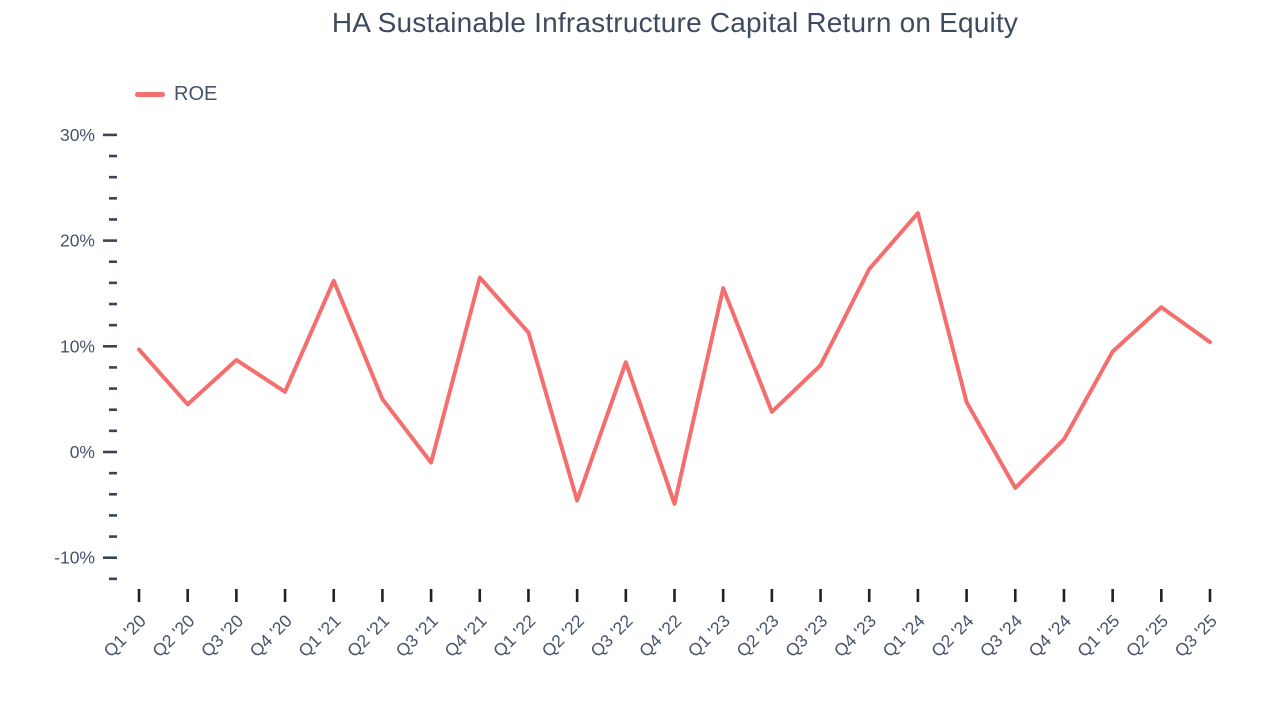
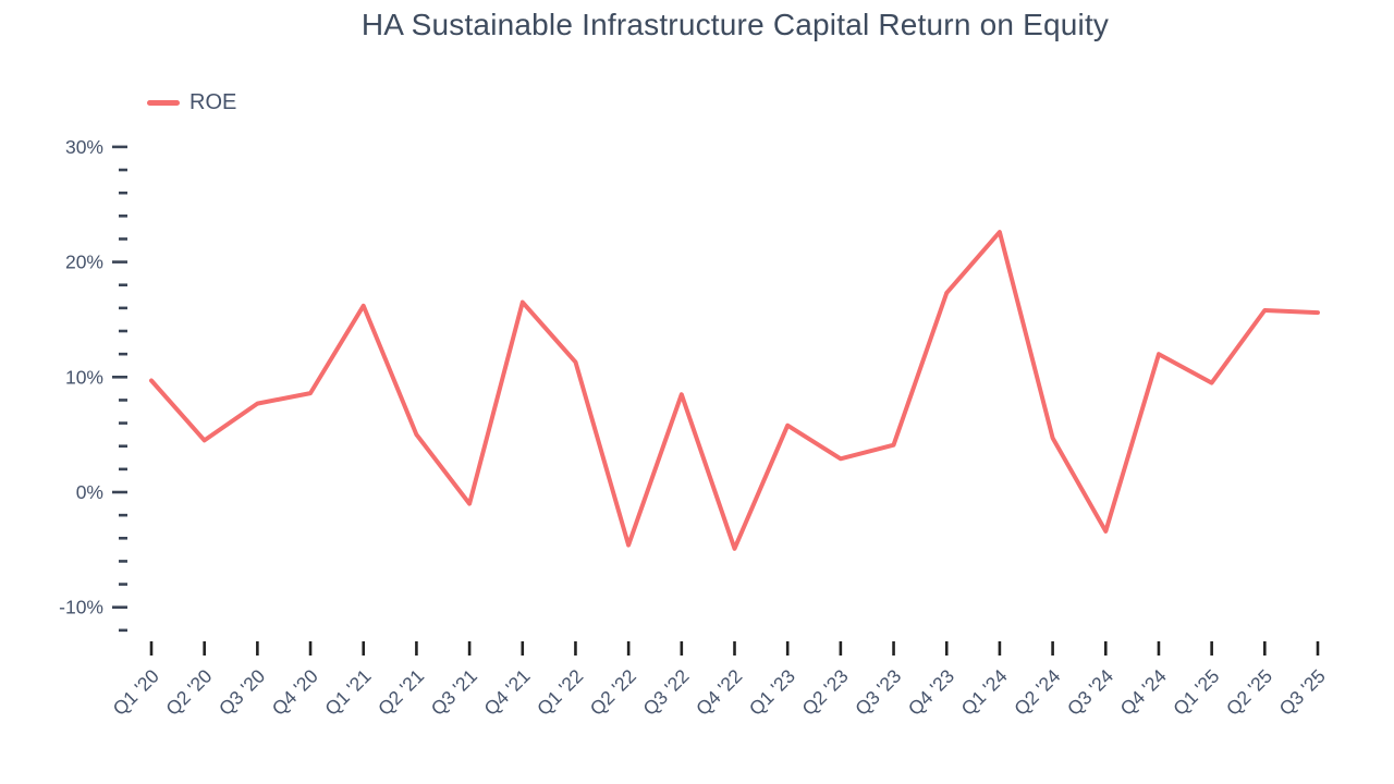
Q3 '20: 8.7% -> 7.7%
Q4 '20: 5.7% -> 8.6%
Q1 '23: 15.5% -> 5.8%
Q2 '23: 3.8% -> 2.9%
Q3 '23: 8.2% -> 4.1%
Q4 '24: 1.2% -> 12.0%
Q2 '25: 13.7% -> 15.8%
Q3 '25: 10.4% -> 15.6%
